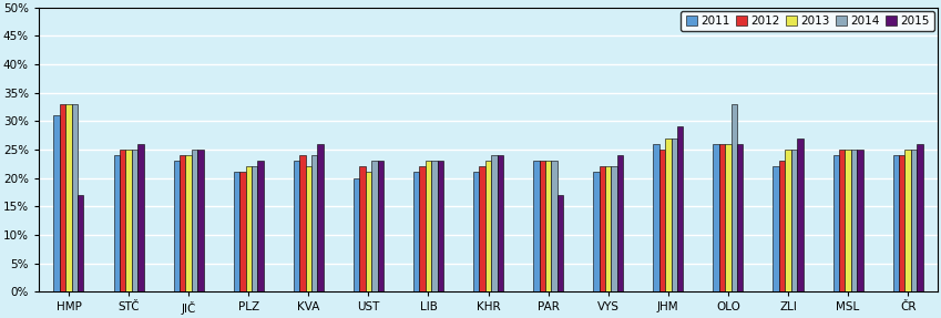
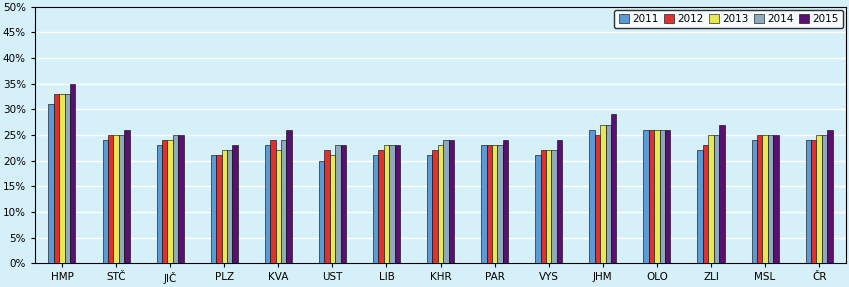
2015/HMP: 17% -> 35%
2015/PAR: 17% -> 24%
2014/OLO: 33% -> 26%
